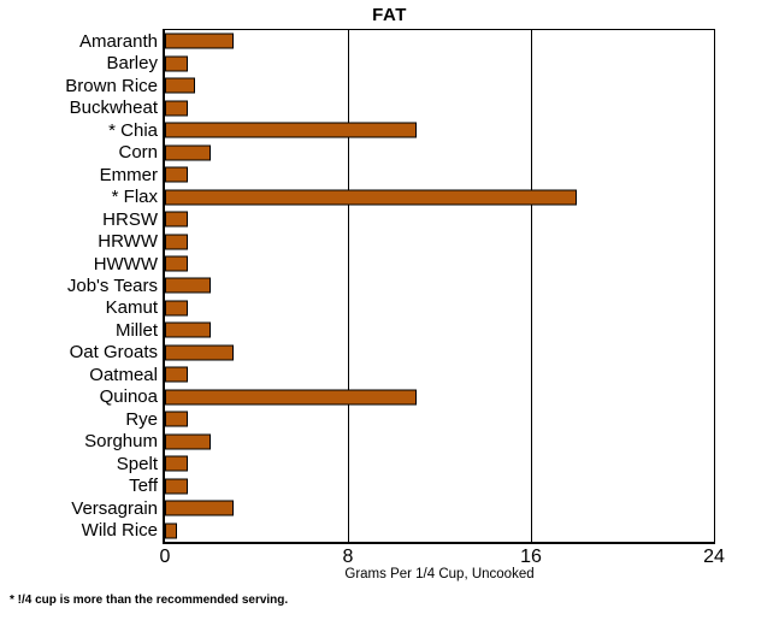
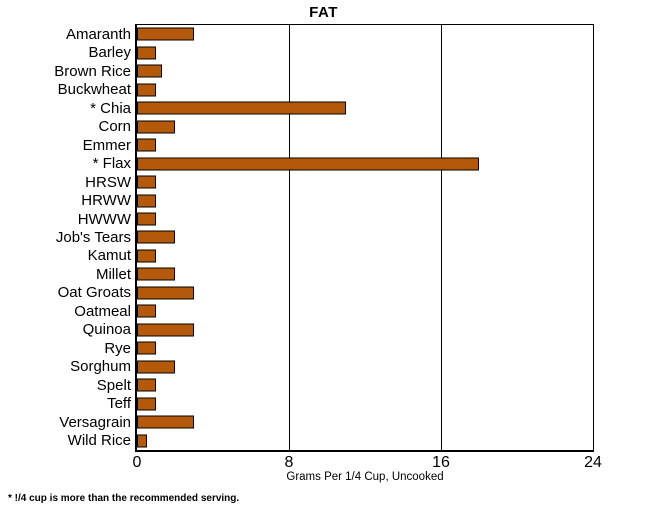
Quinoa: 11.0 -> 3.0
